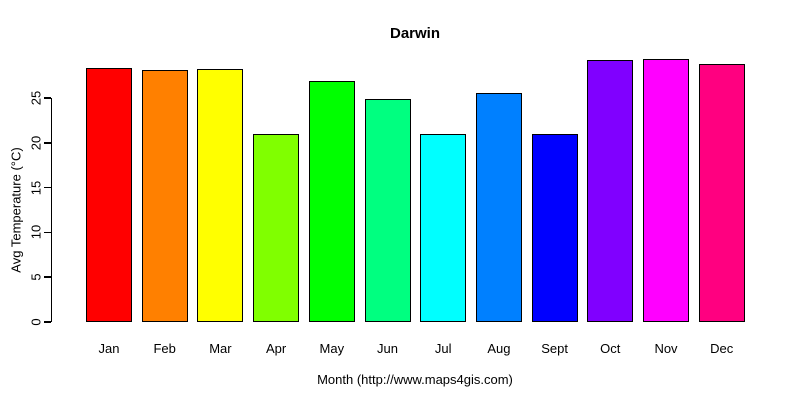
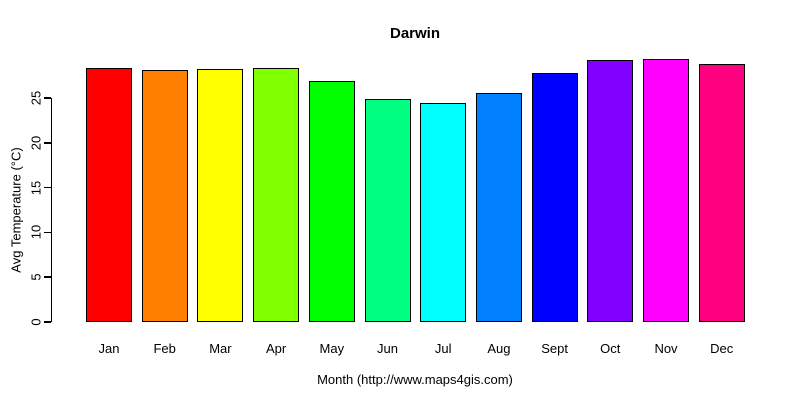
Apr: 21 -> 28
Jul: 21 -> 24
Sept: 21 -> 28
